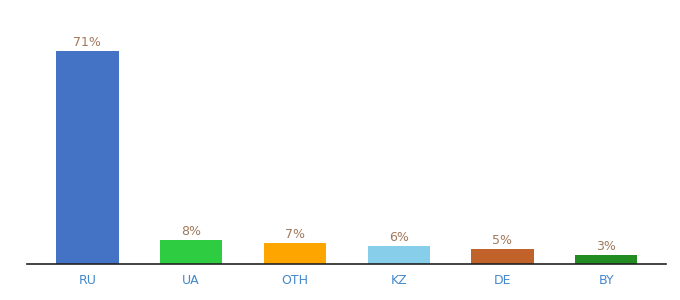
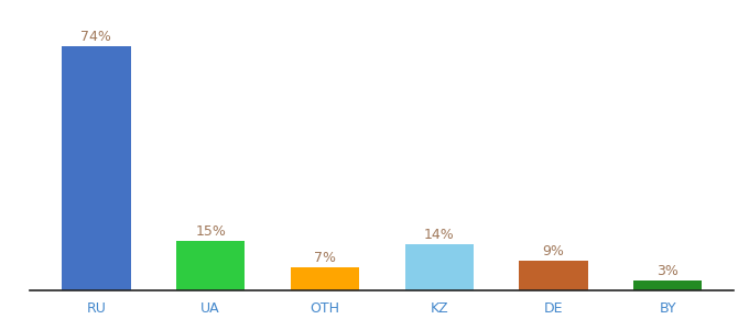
RU: 71% -> 74%
UA: 8% -> 15%
KZ: 6% -> 14%
DE: 5% -> 9%
